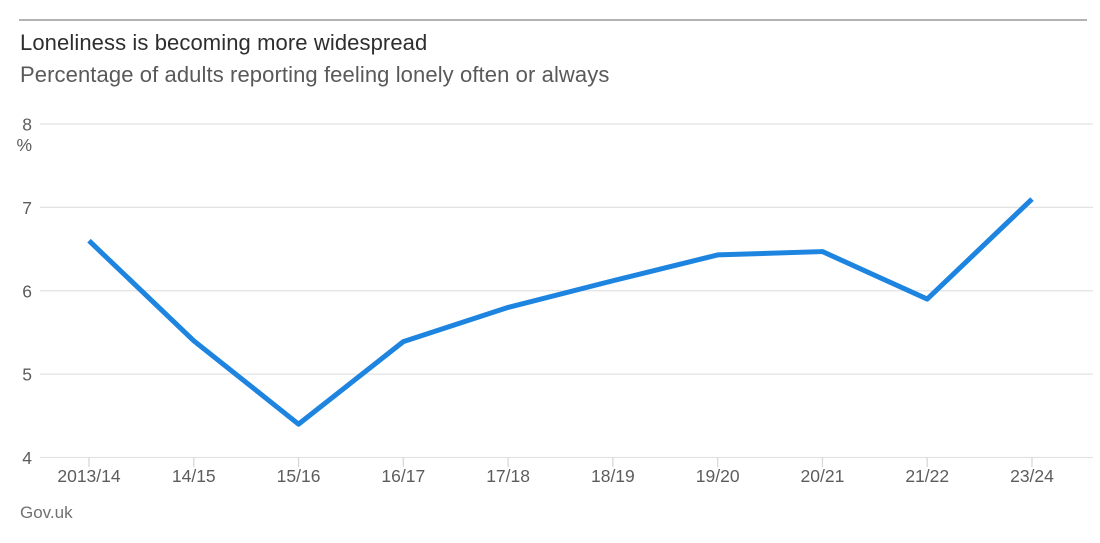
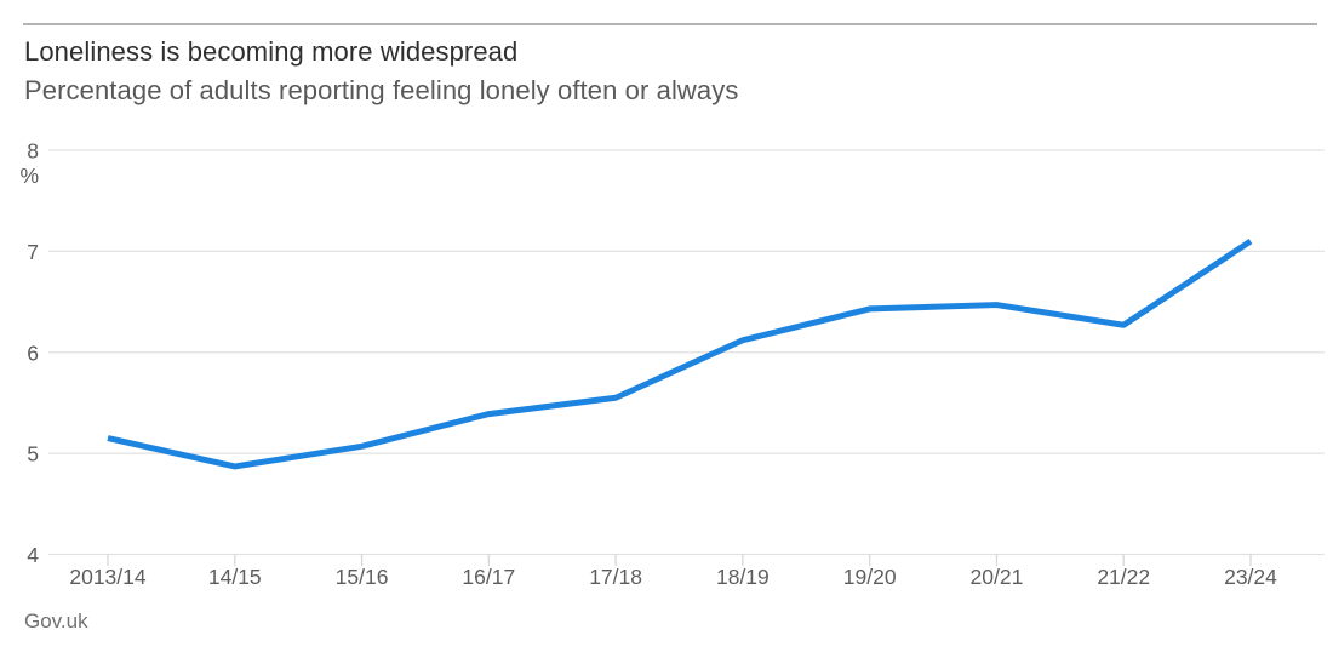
2013/14: 6.6 -> 5.2
14/15: 5.4 -> 4.9
15/16: 4.4 -> 5.1
17/18: 5.8 -> 5.5
21/22: 5.9 -> 6.3
